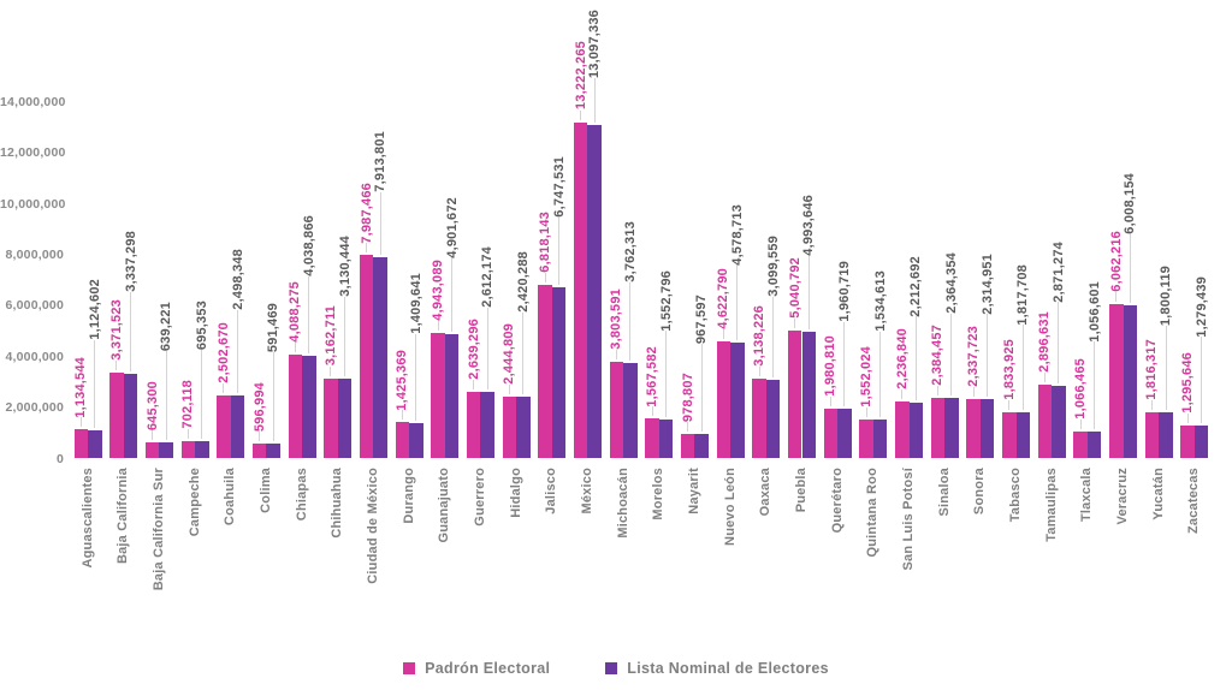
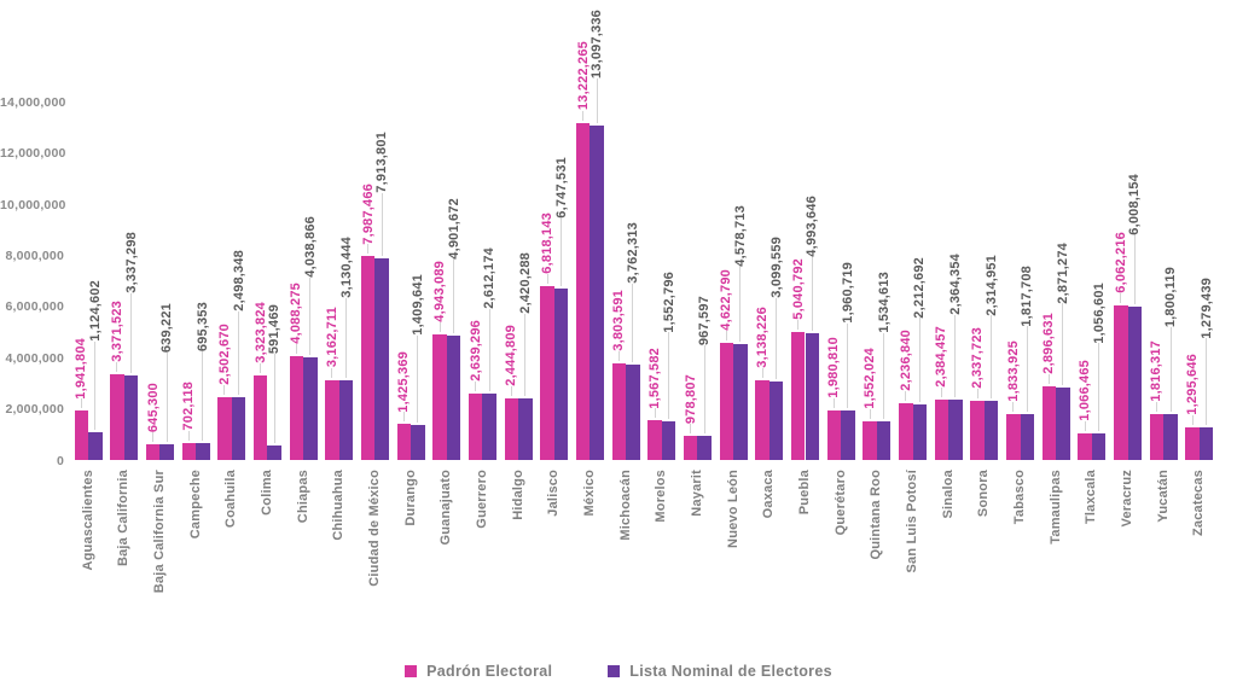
Padrón Electoral/Aguascalientes: 1,134,544 -> 1,941,804
Padrón Electoral/Colima: 596,994 -> 3,323,824
